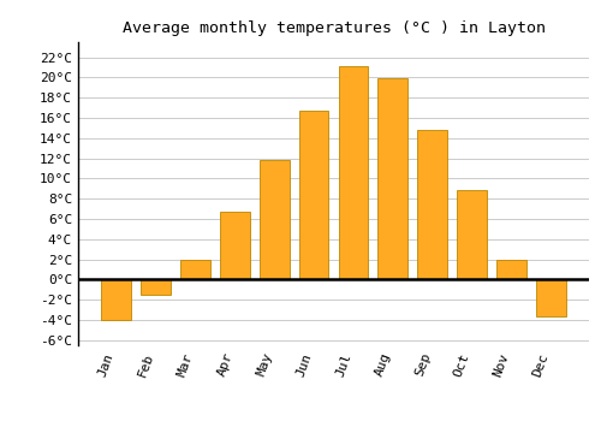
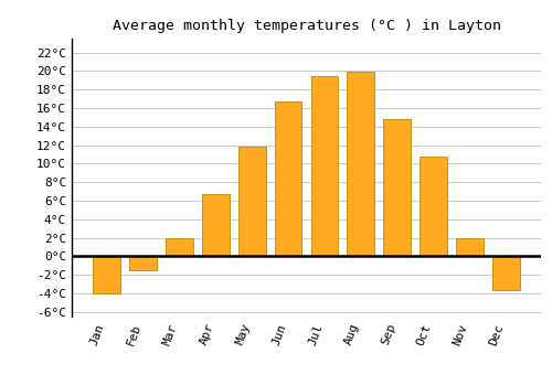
Jul: 21.1°C -> 19.4°C
Oct: 8.8°C -> 10.8°C
